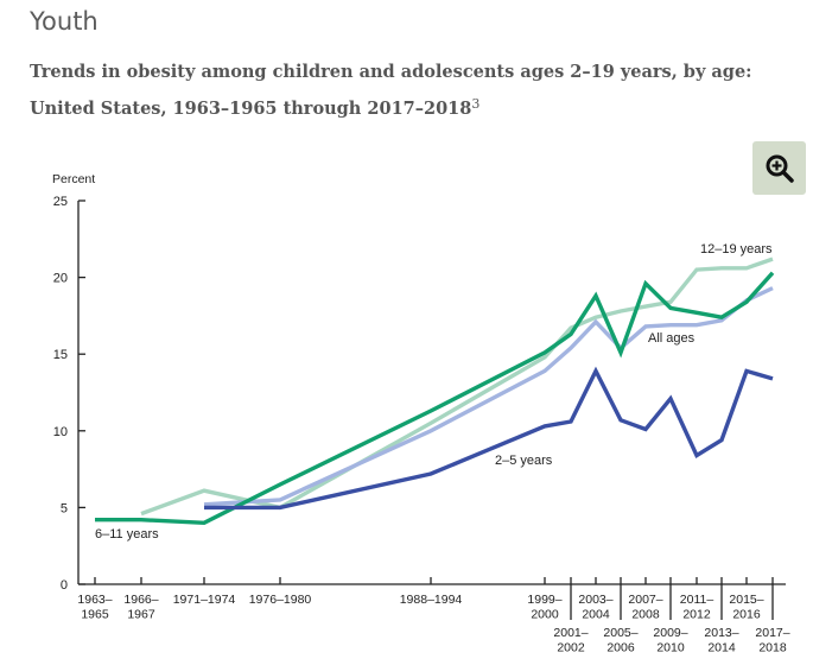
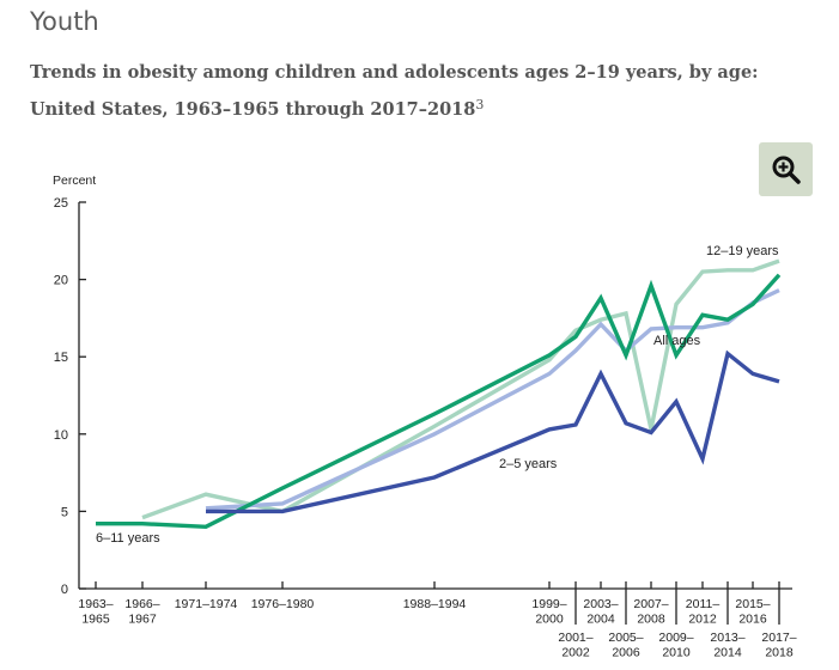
12–19 years/2007–2008: 18.1 -> 10.3
6–11 years/2009–2010: 18.0 -> 15.1
2–5 years/2013–2014: 9.4 -> 15.2
